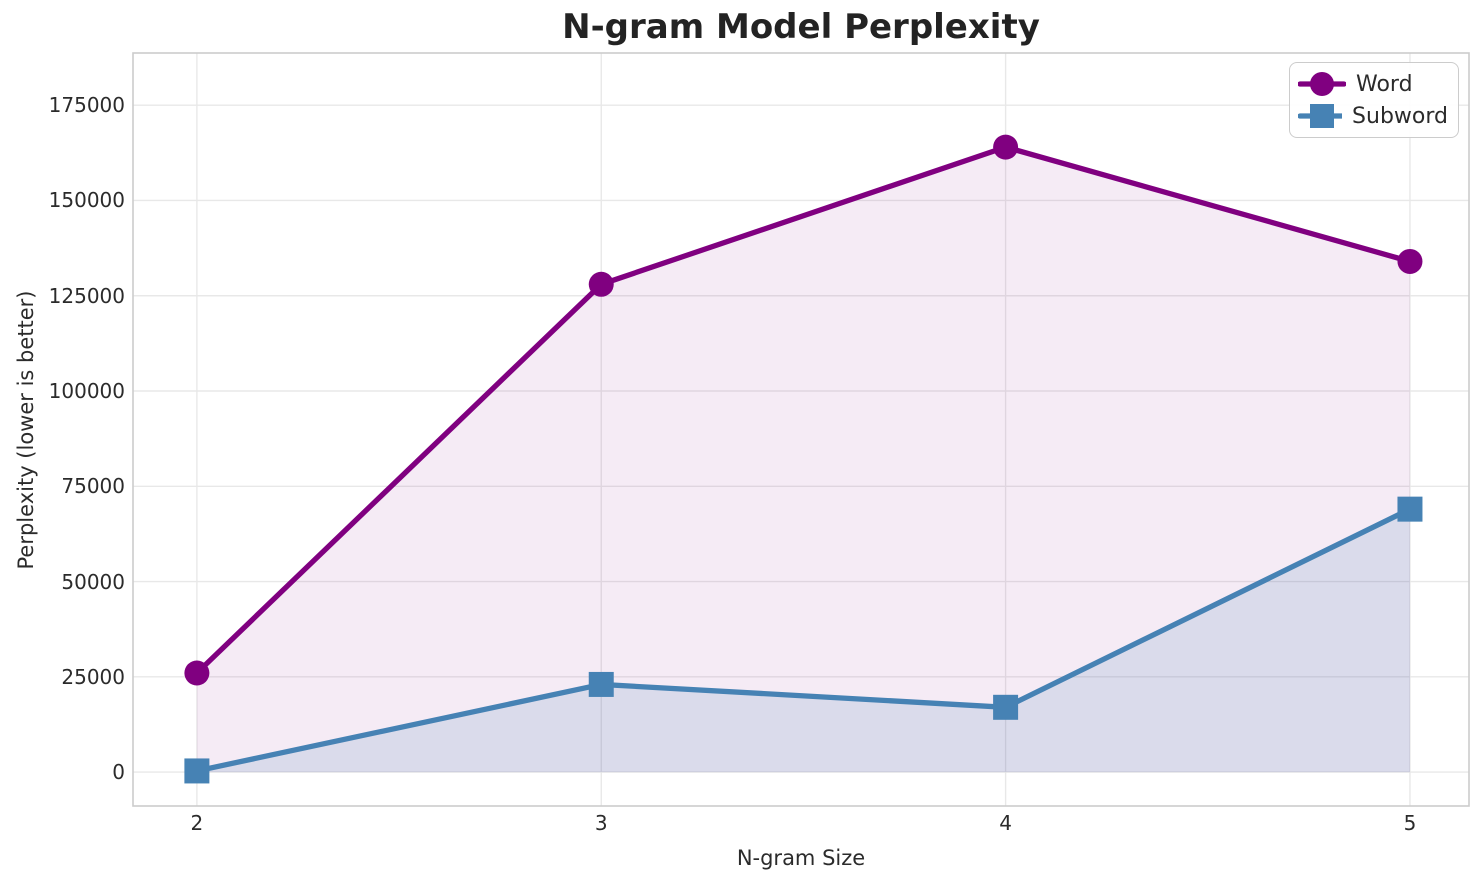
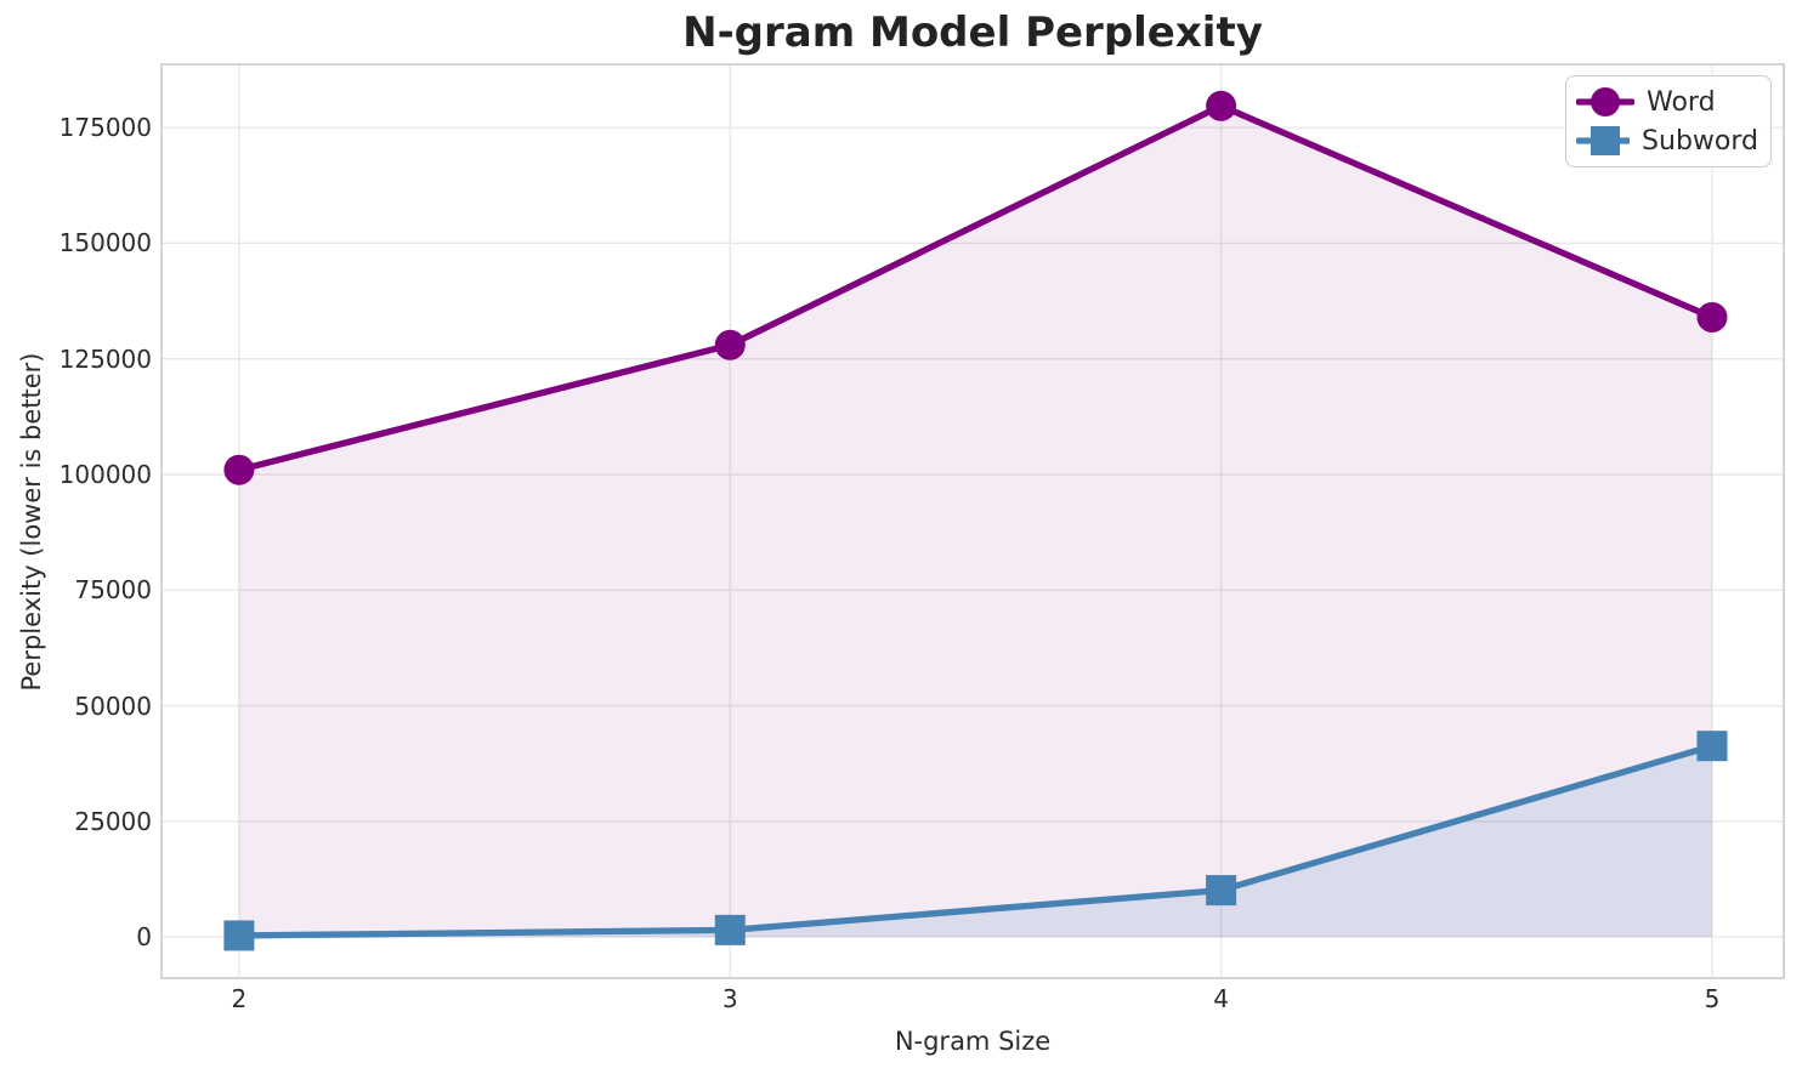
Word/2: 26000 -> 101000
Subword/3: 23000 -> 2000
Word/4: 164000 -> 180000
Subword/4: 17000 -> 10000
Subword/5: 69000 -> 41000
